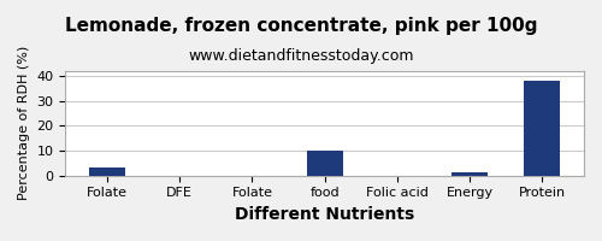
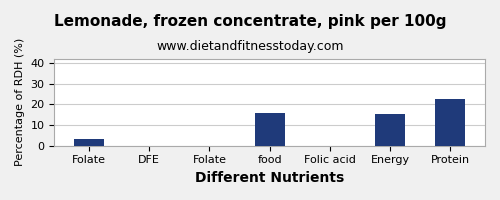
food: 10.0 -> 16.0
Energy: 1.1 -> 15.5
Protein: 38.0 -> 22.5
